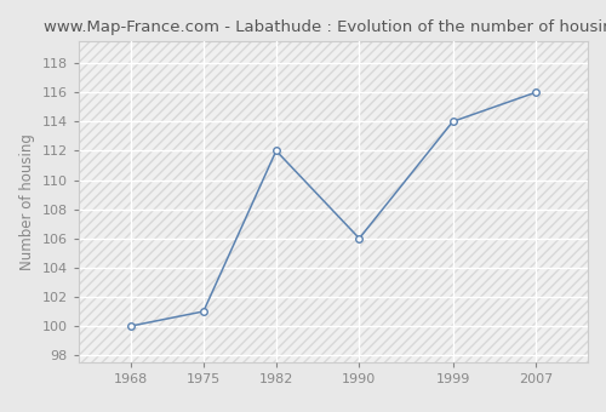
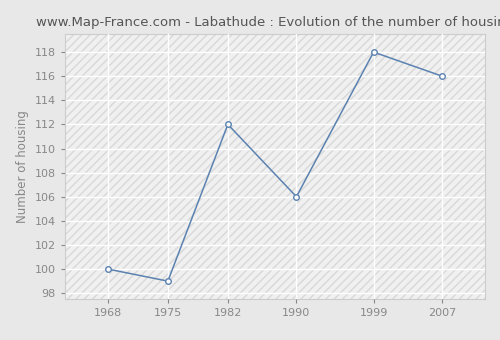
1975: 101 -> 99
1999: 114 -> 118
